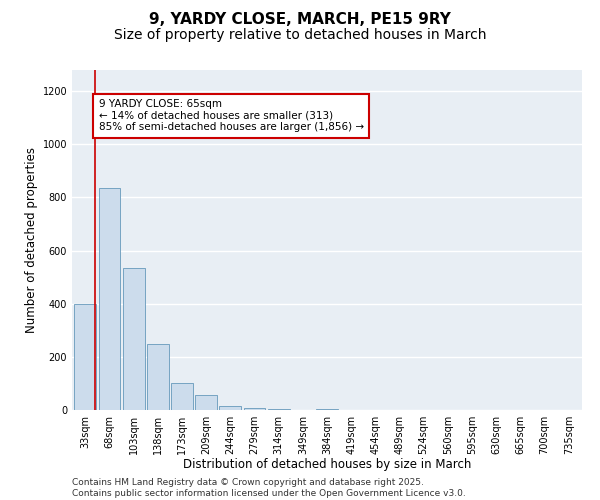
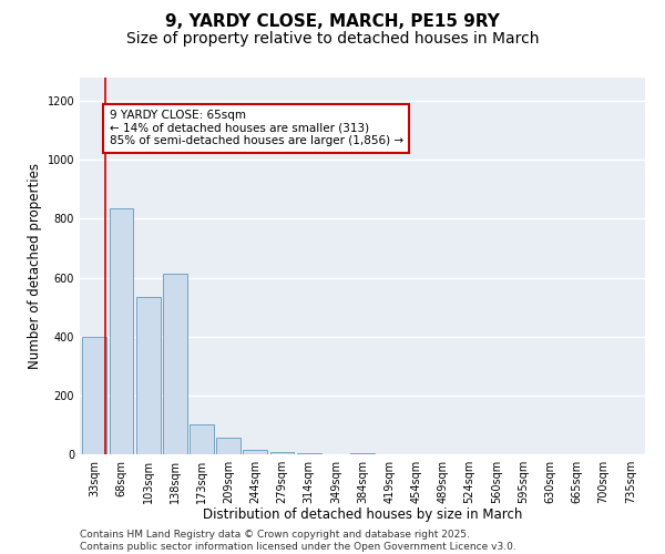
138sqm: 250 -> 615
